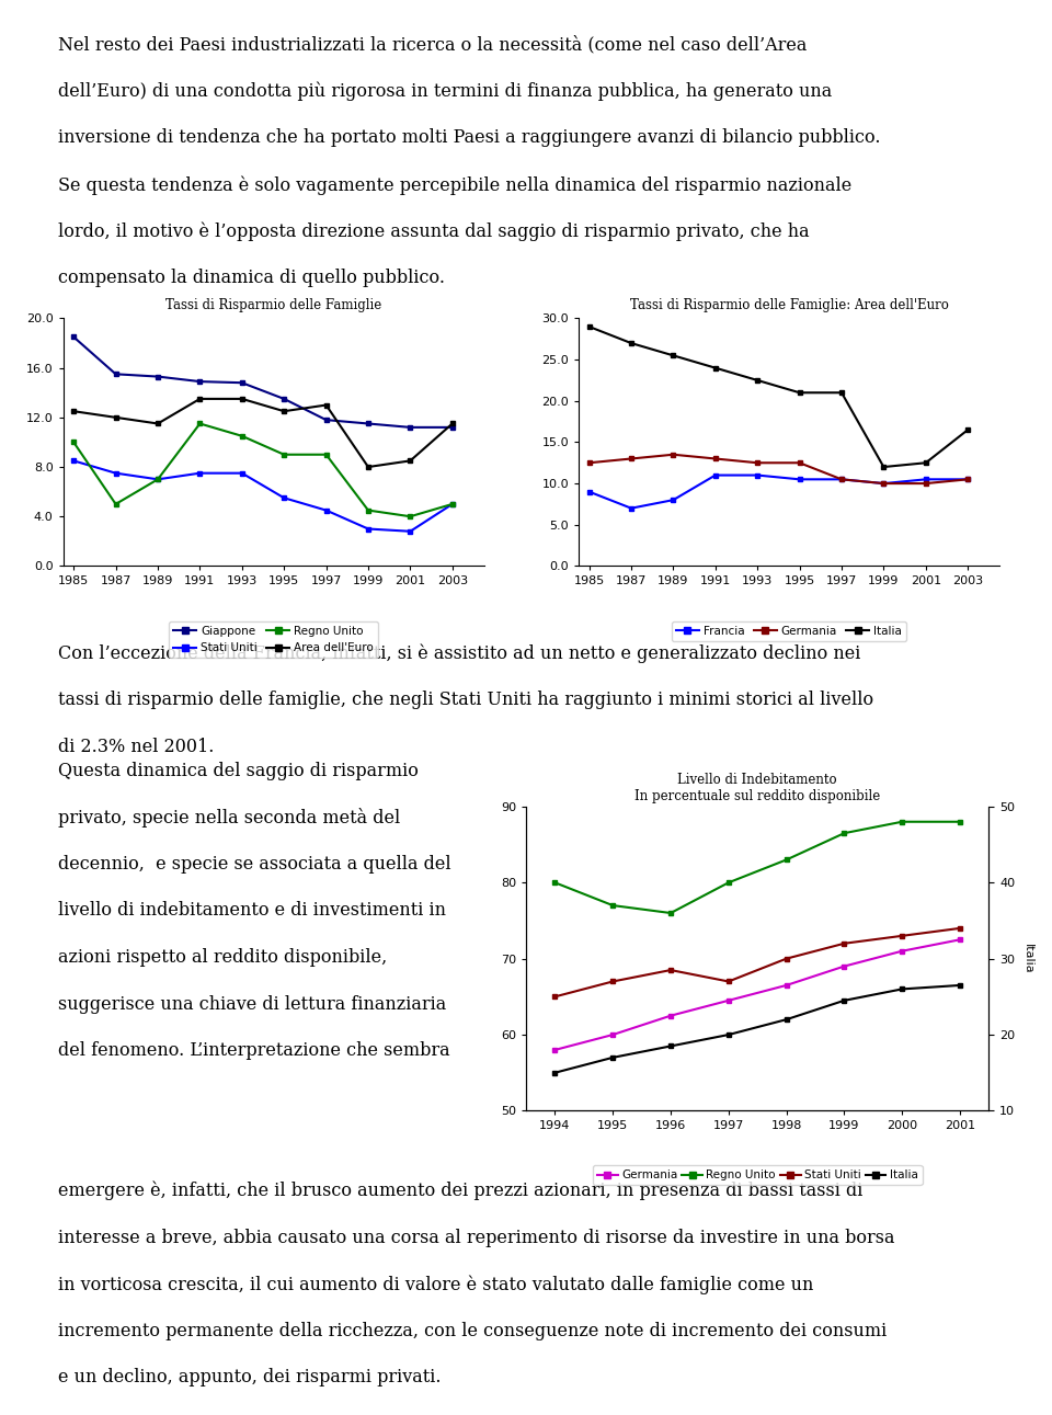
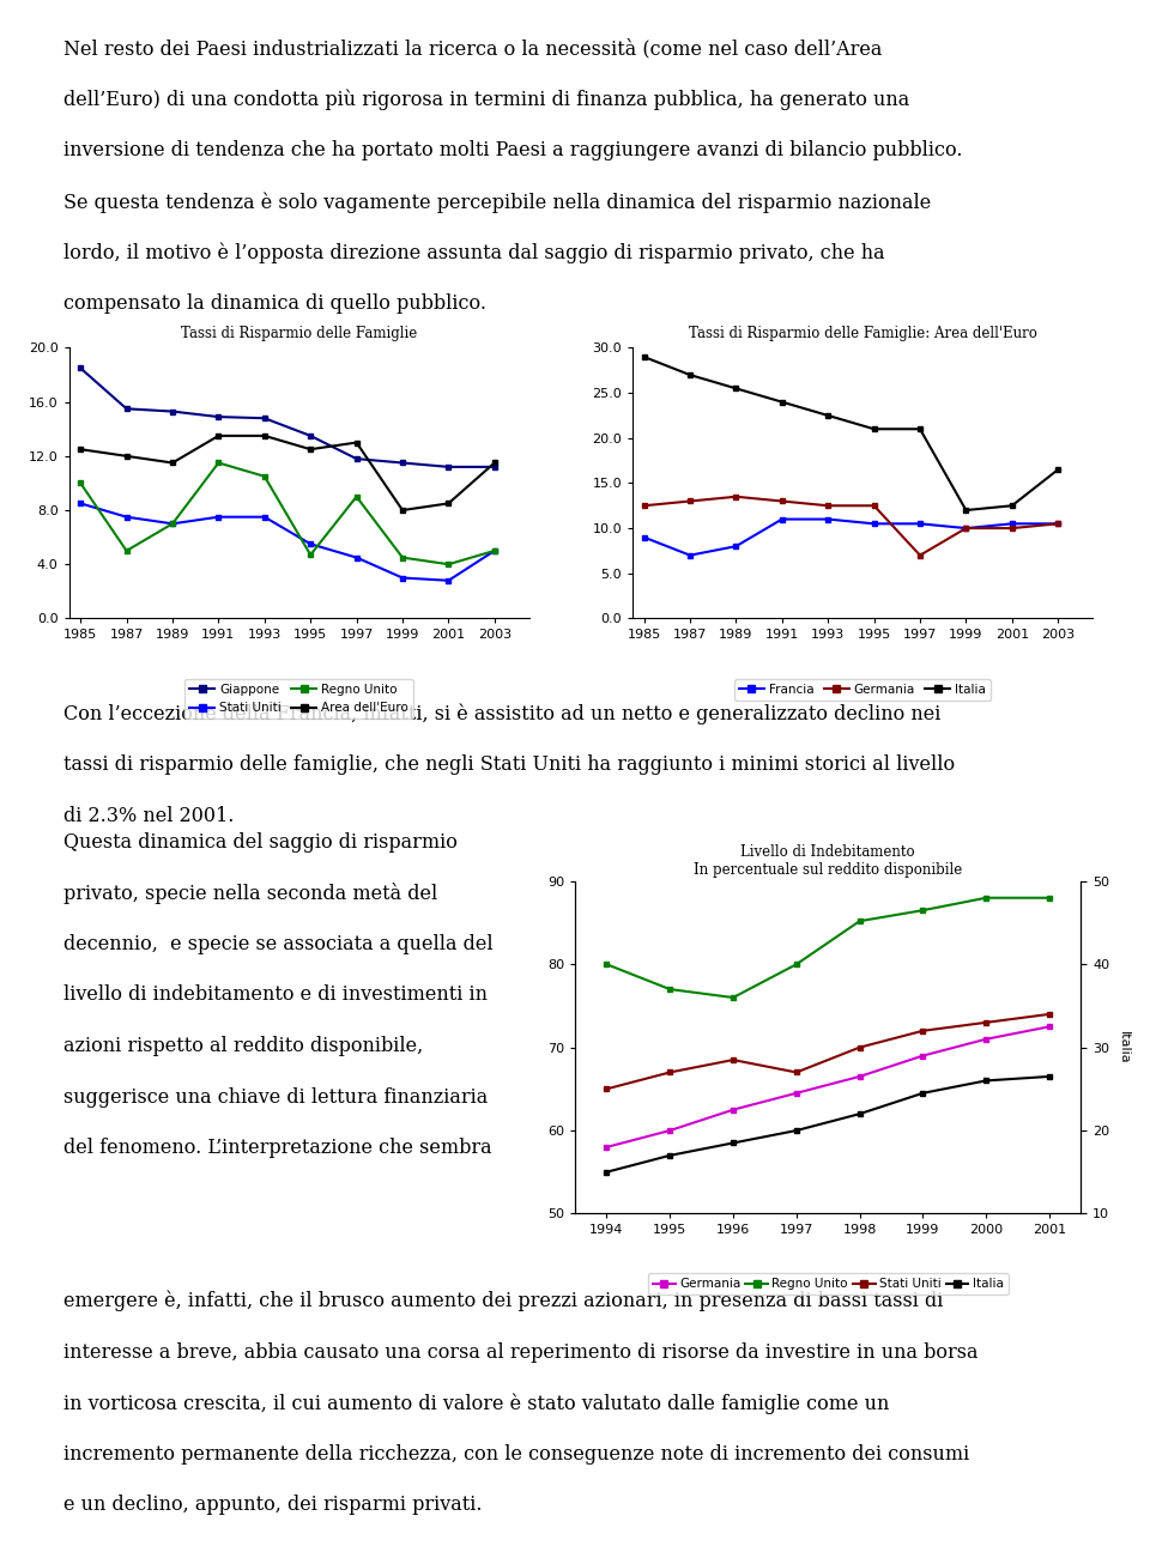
Tassi di Risparmio delle Famiglie/Regno Unito/1995: 9.0 -> 4.7
Tassi di Risparmio delle Famiglie: Area dell'Euro/Germania/1997: 10.5 -> 7.0
Regno Unito/1998: 83.0 -> 85.2
